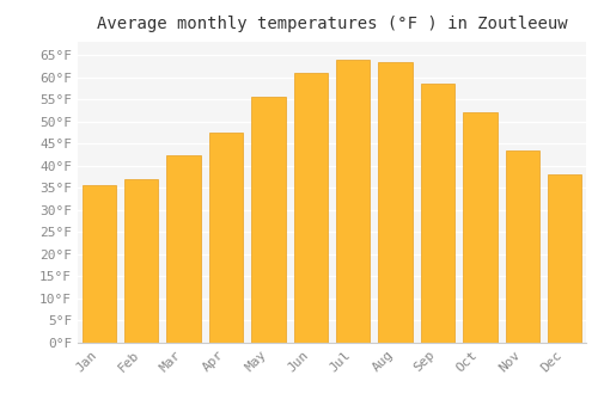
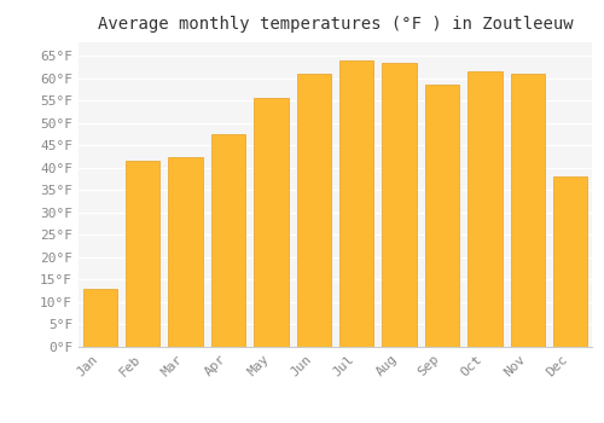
Jan: 35.5°F -> 13.0°F
Feb: 37.0°F -> 41.5°F
Oct: 52.0°F -> 61.5°F
Nov: 43.5°F -> 61.0°F
